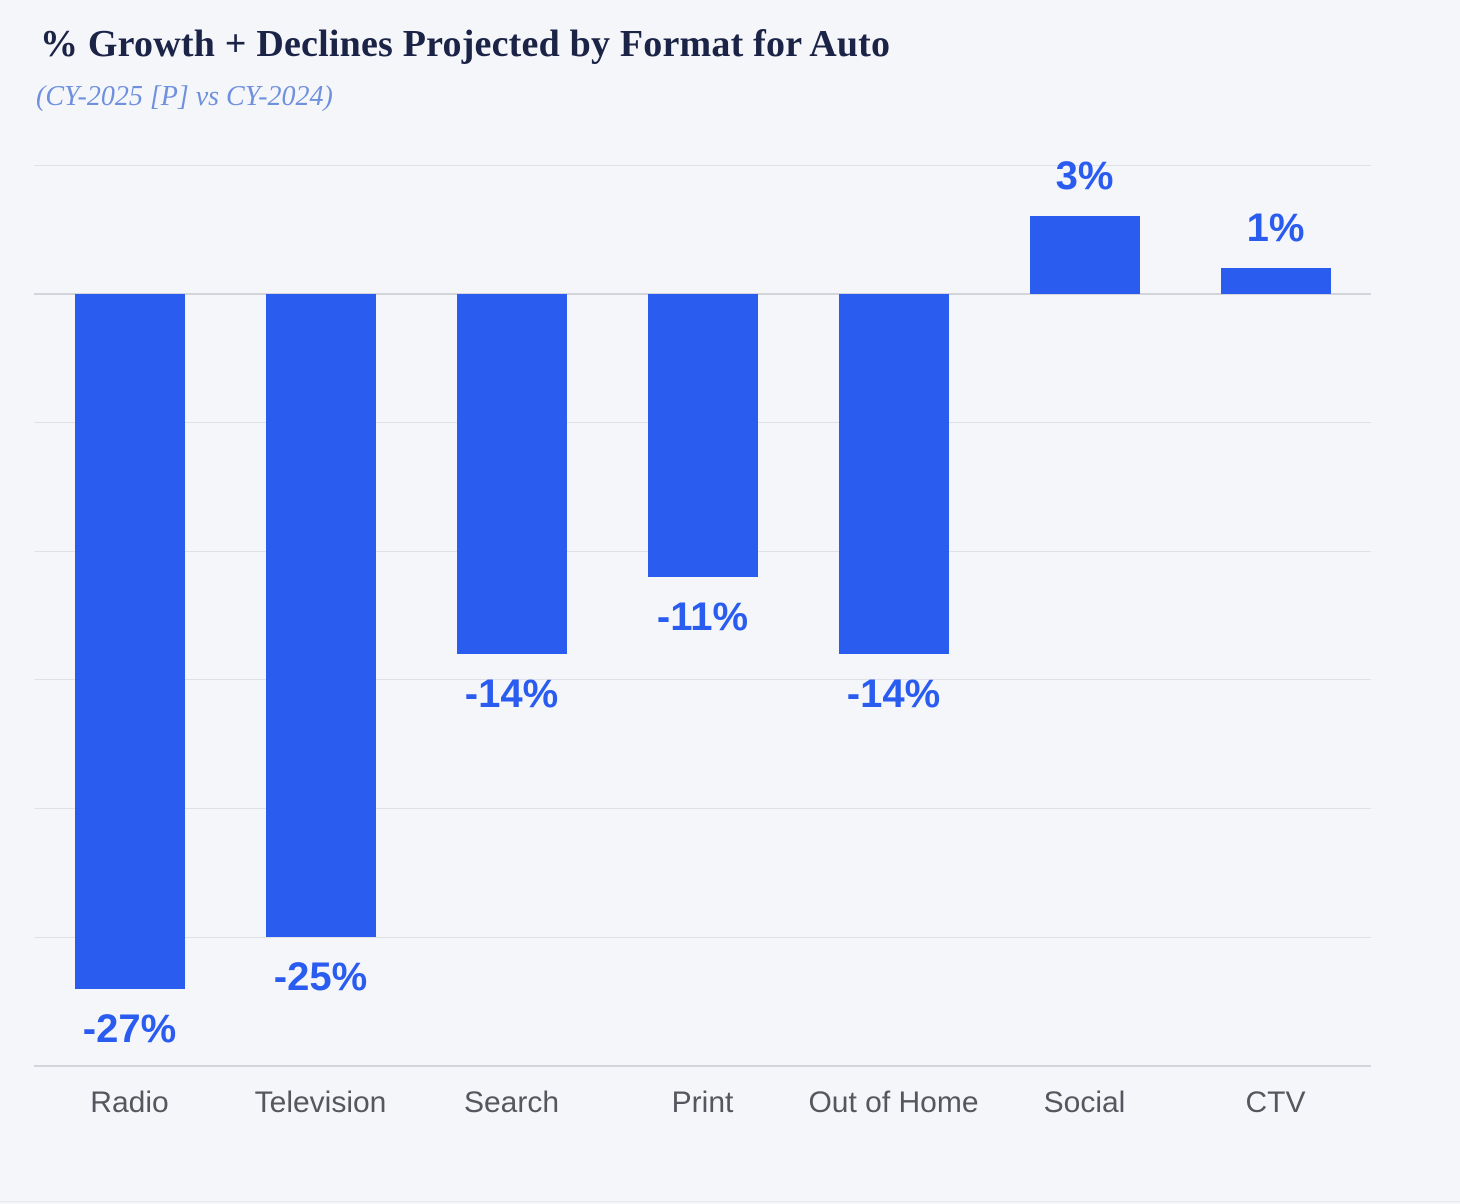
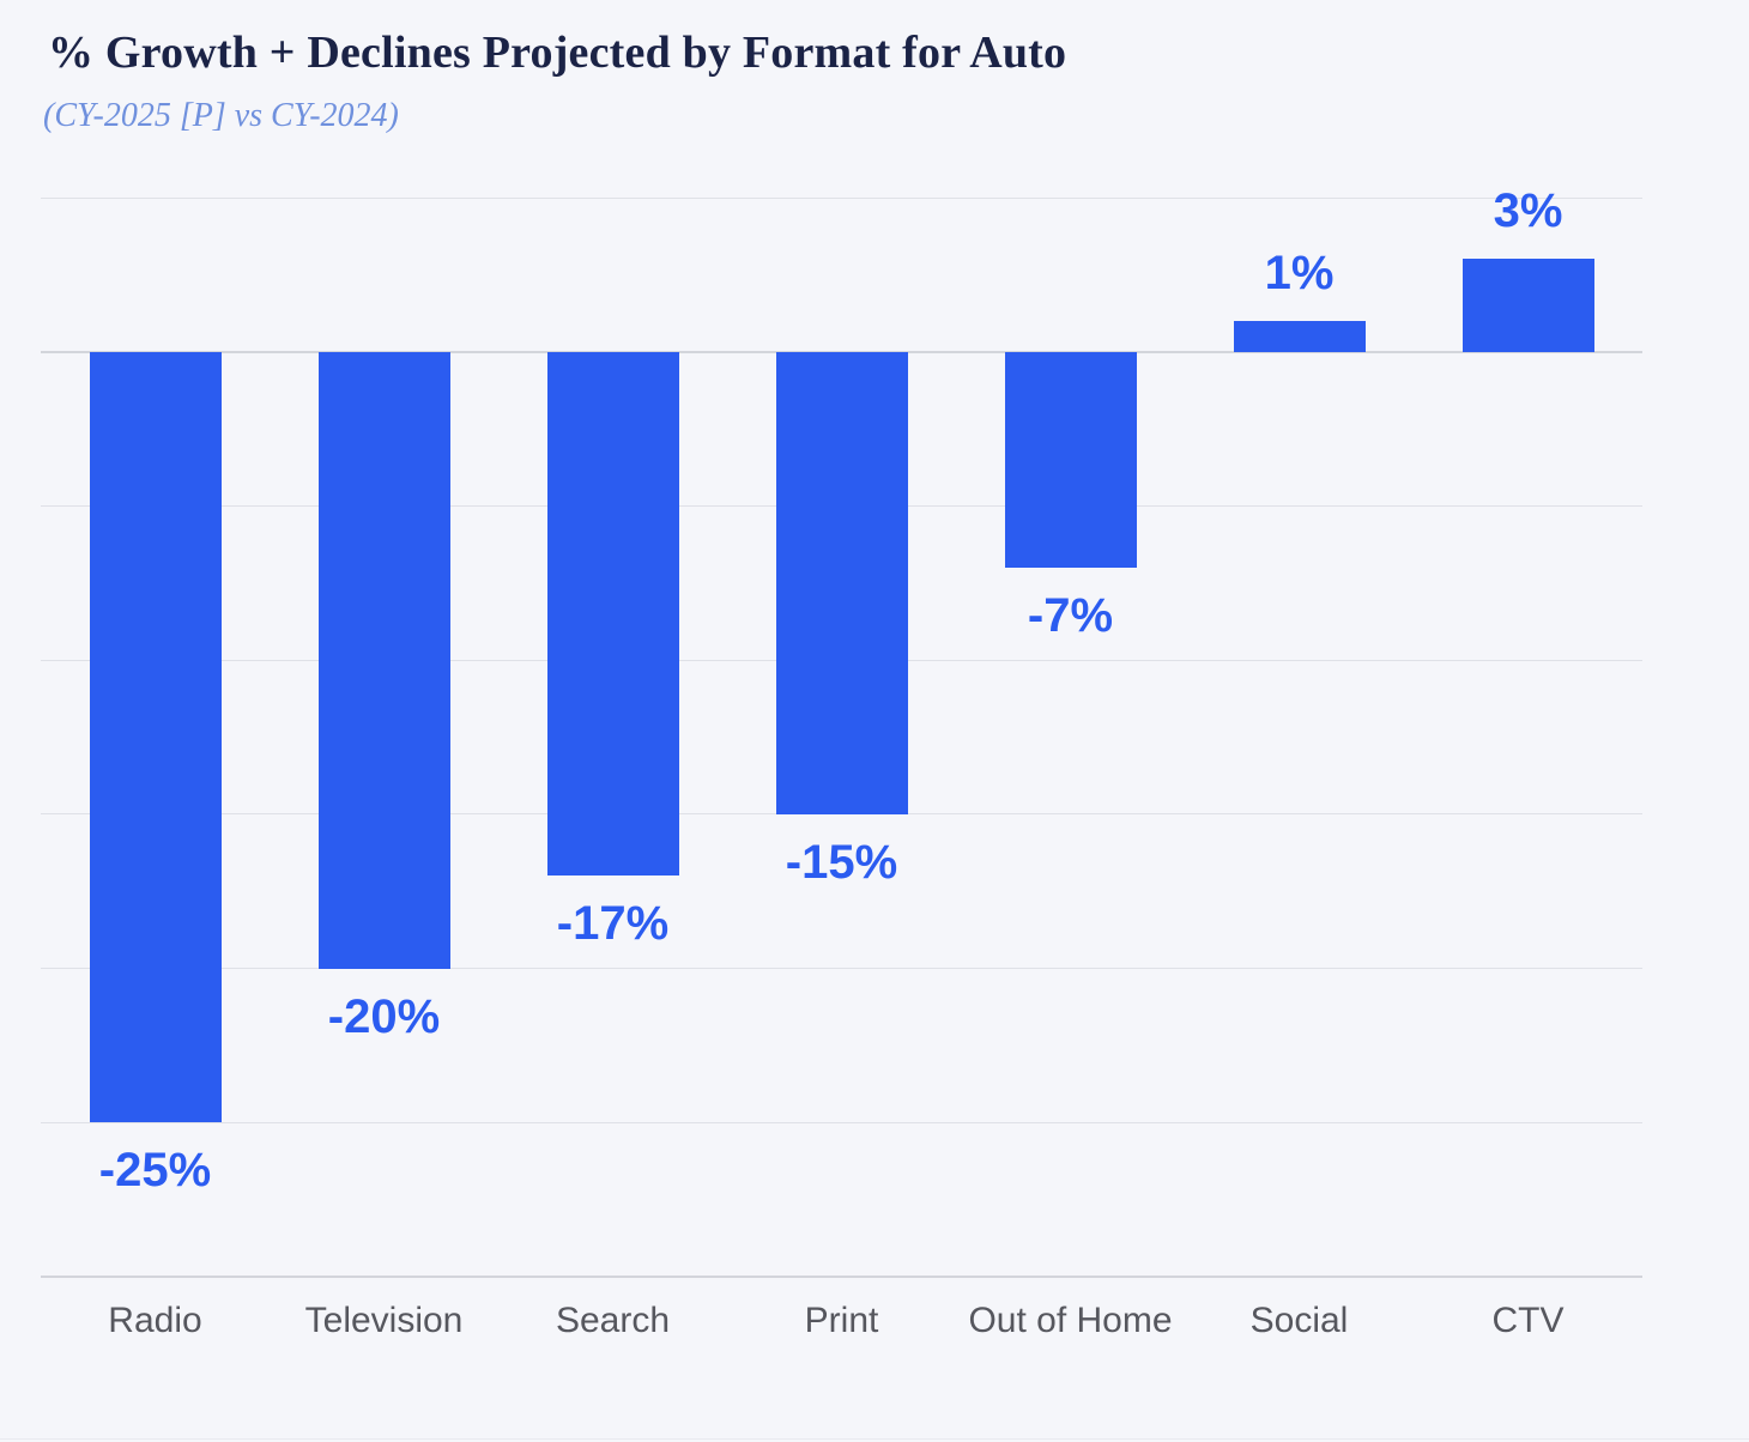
Radio: -27% -> -25%
Television: -25% -> -20%
Search: -14% -> -17%
Print: -11% -> -15%
Out of Home: -14% -> -7%
Social: 3% -> 1%
CTV: 1% -> 3%
